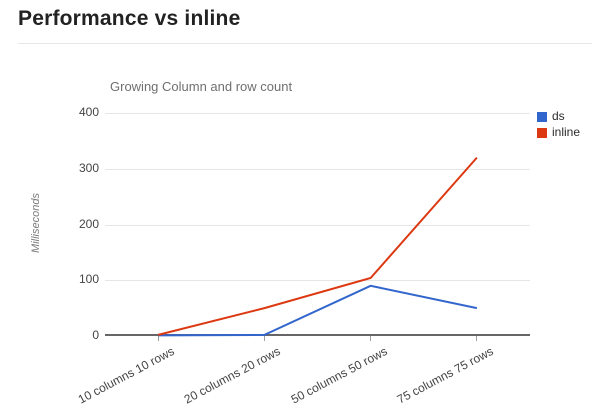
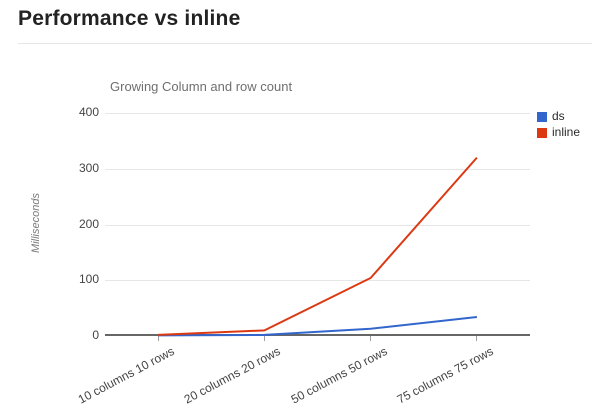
inline/20 columns 20 rows: 50 -> 10
ds/50 columns 50 rows: 90 -> 10
ds/75 columns 75 rows: 50 -> 30
